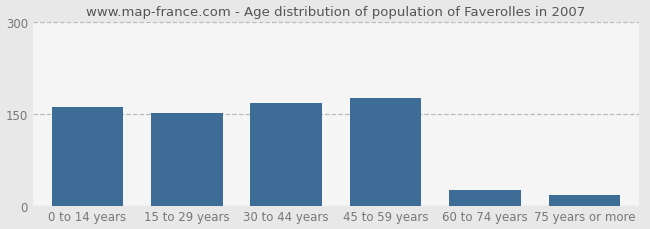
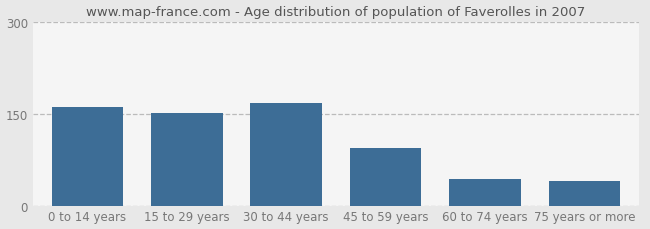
45 to 59 years: 175 -> 94
60 to 74 years: 25 -> 44
75 years or more: 17 -> 40
